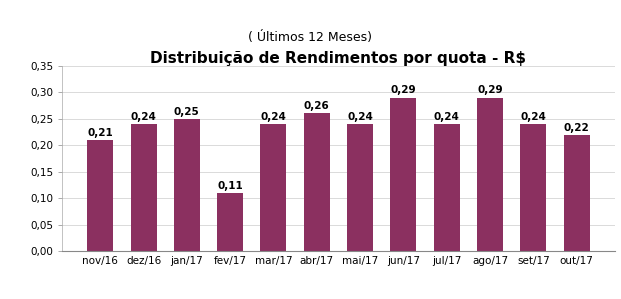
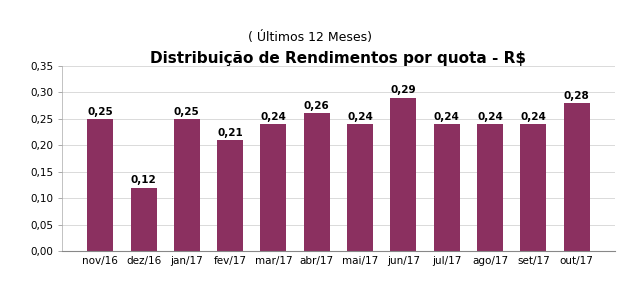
nov/16: 0,21 -> 0,25
dez/16: 0,24 -> 0,12
fev/17: 0,11 -> 0,21
ago/17: 0,29 -> 0,24
out/17: 0,22 -> 0,28
